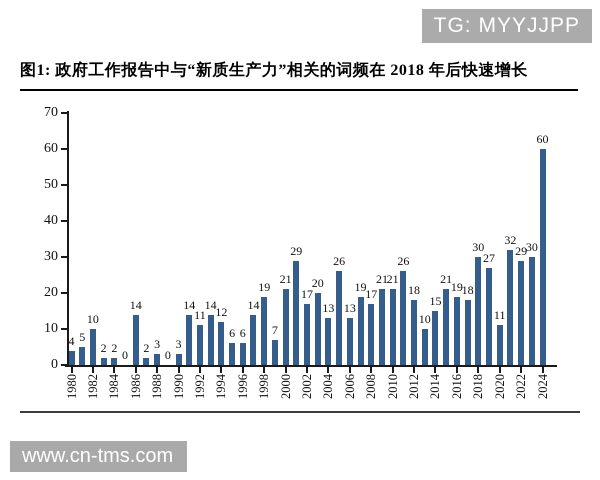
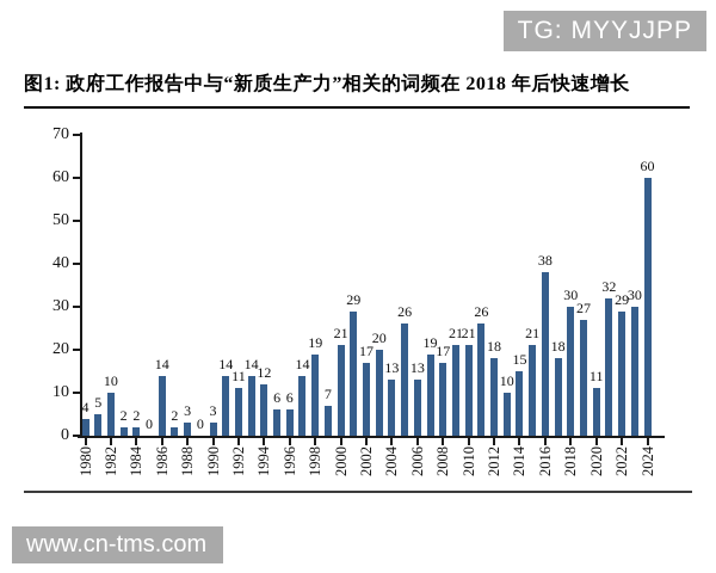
2016: 19 -> 38
